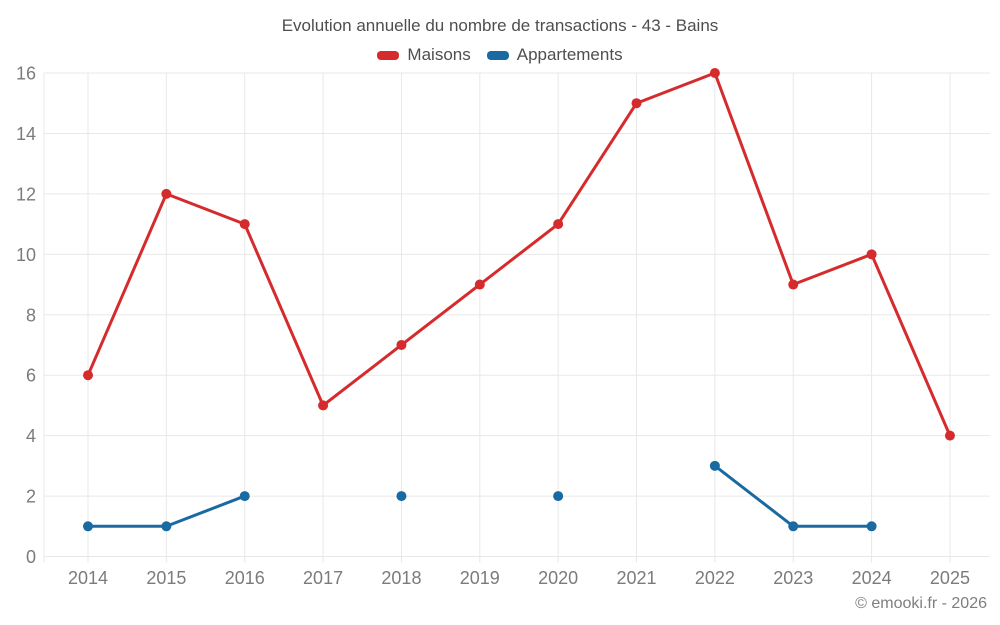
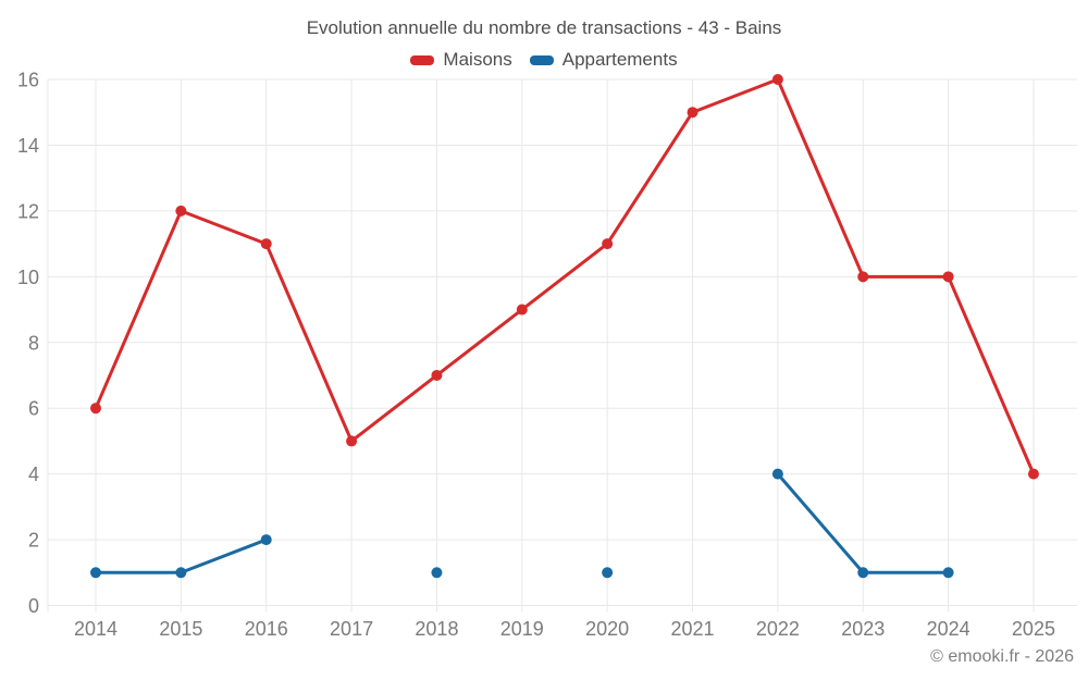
Appartements/2018: 2 -> 1
Appartements/2020: 2 -> 1
Appartements/2022: 3 -> 4
Maisons/2023: 9 -> 10
